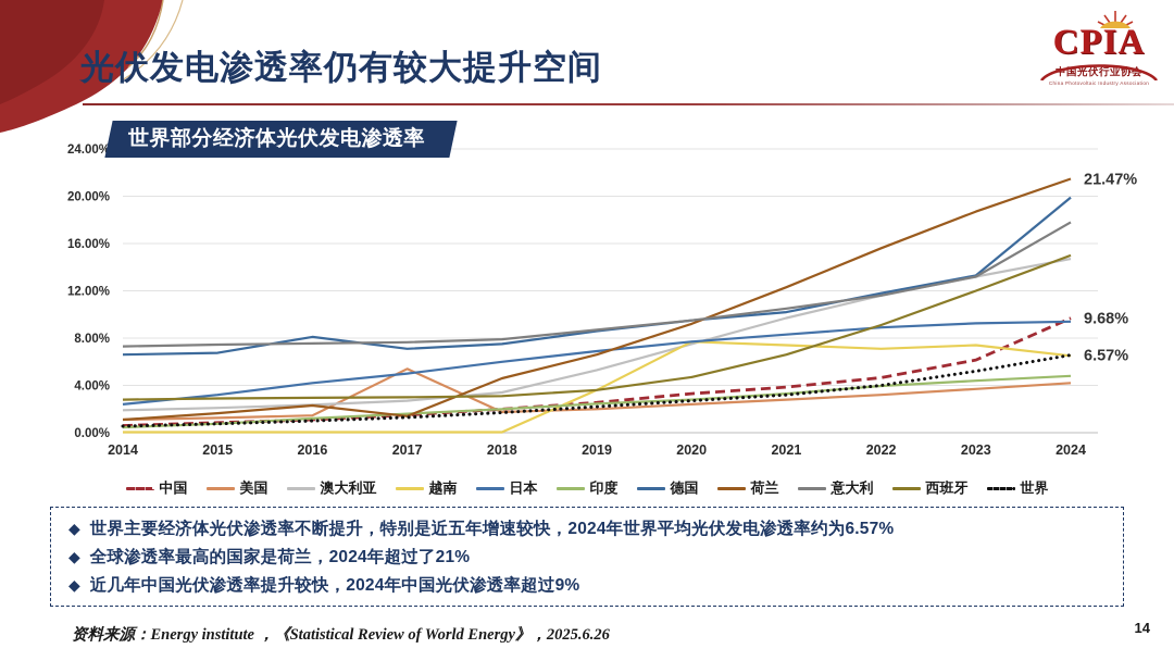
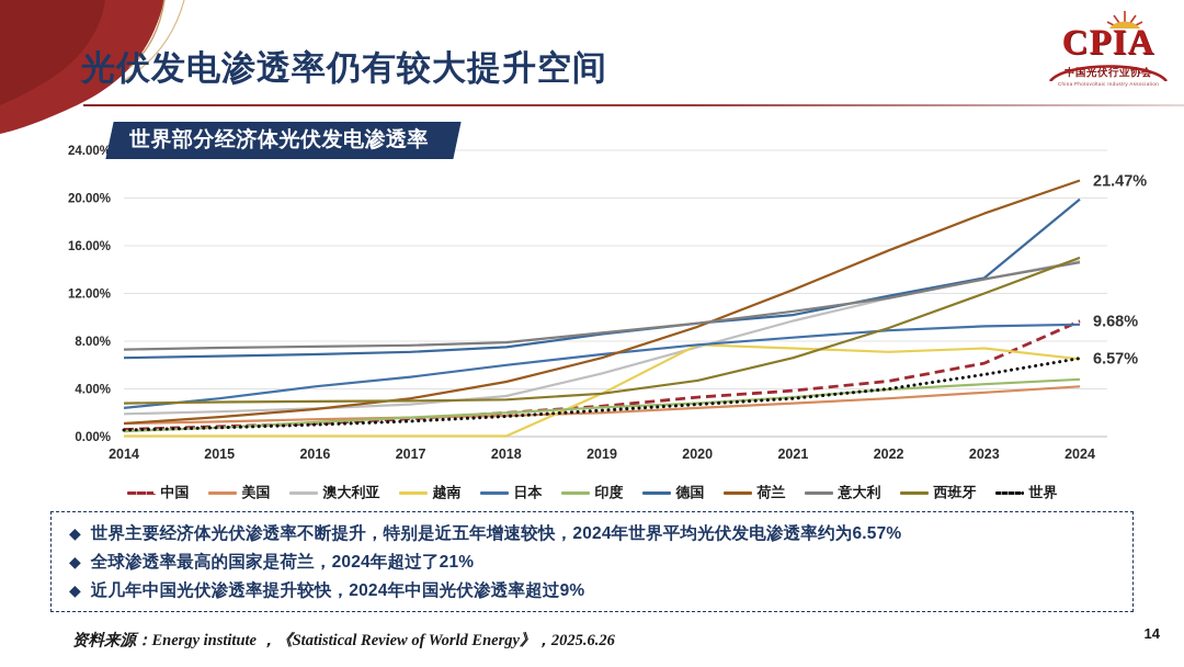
德国/2016: 8.1% -> 6.9%
美国/2017: 5.4% -> 1.6%
荷兰/2017: 1.4% -> 3.2%
意大利/2024: 17.8% -> 14.6%
